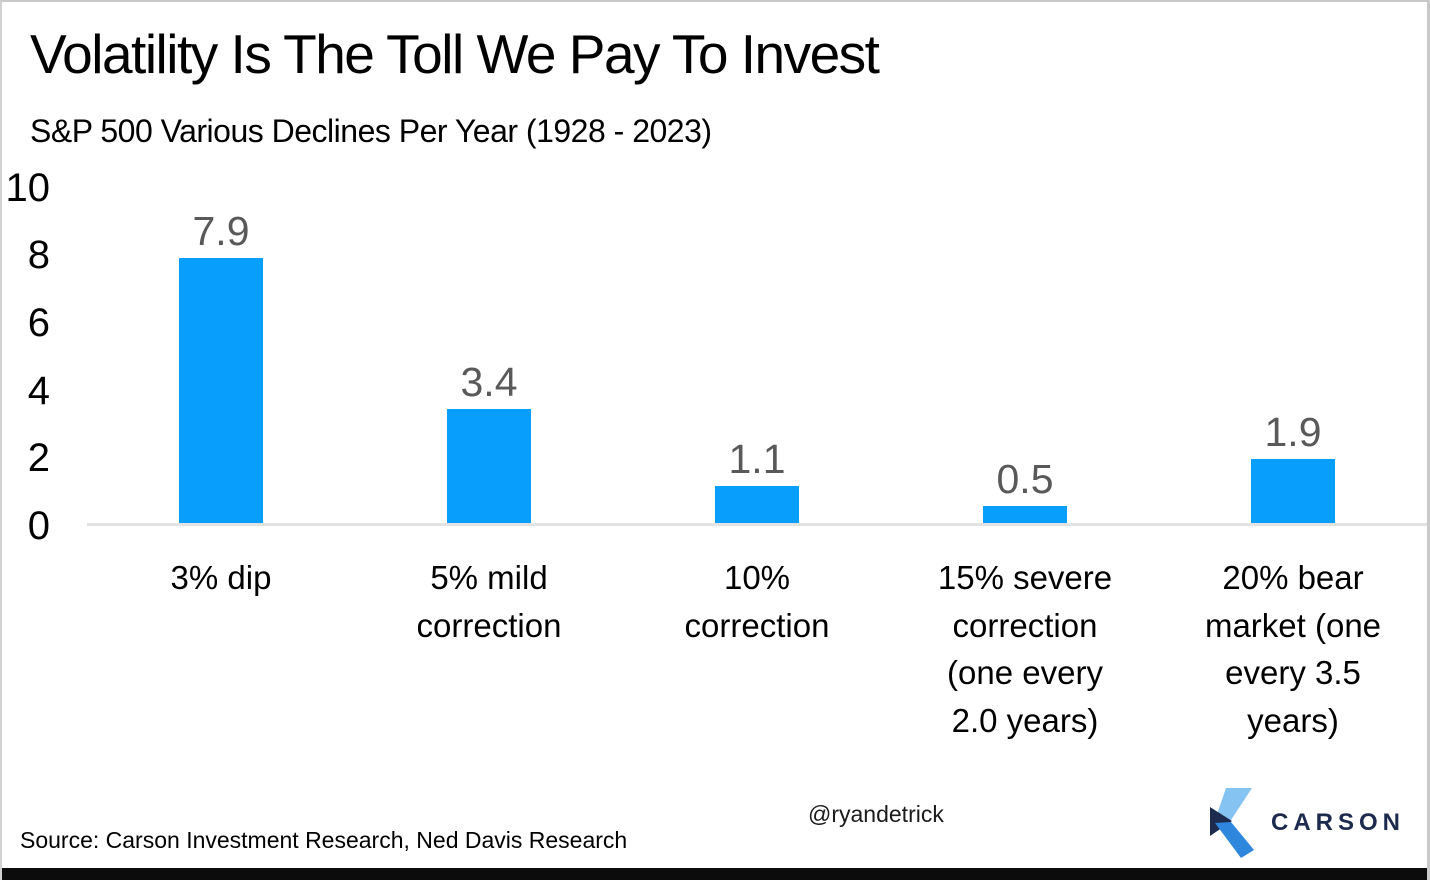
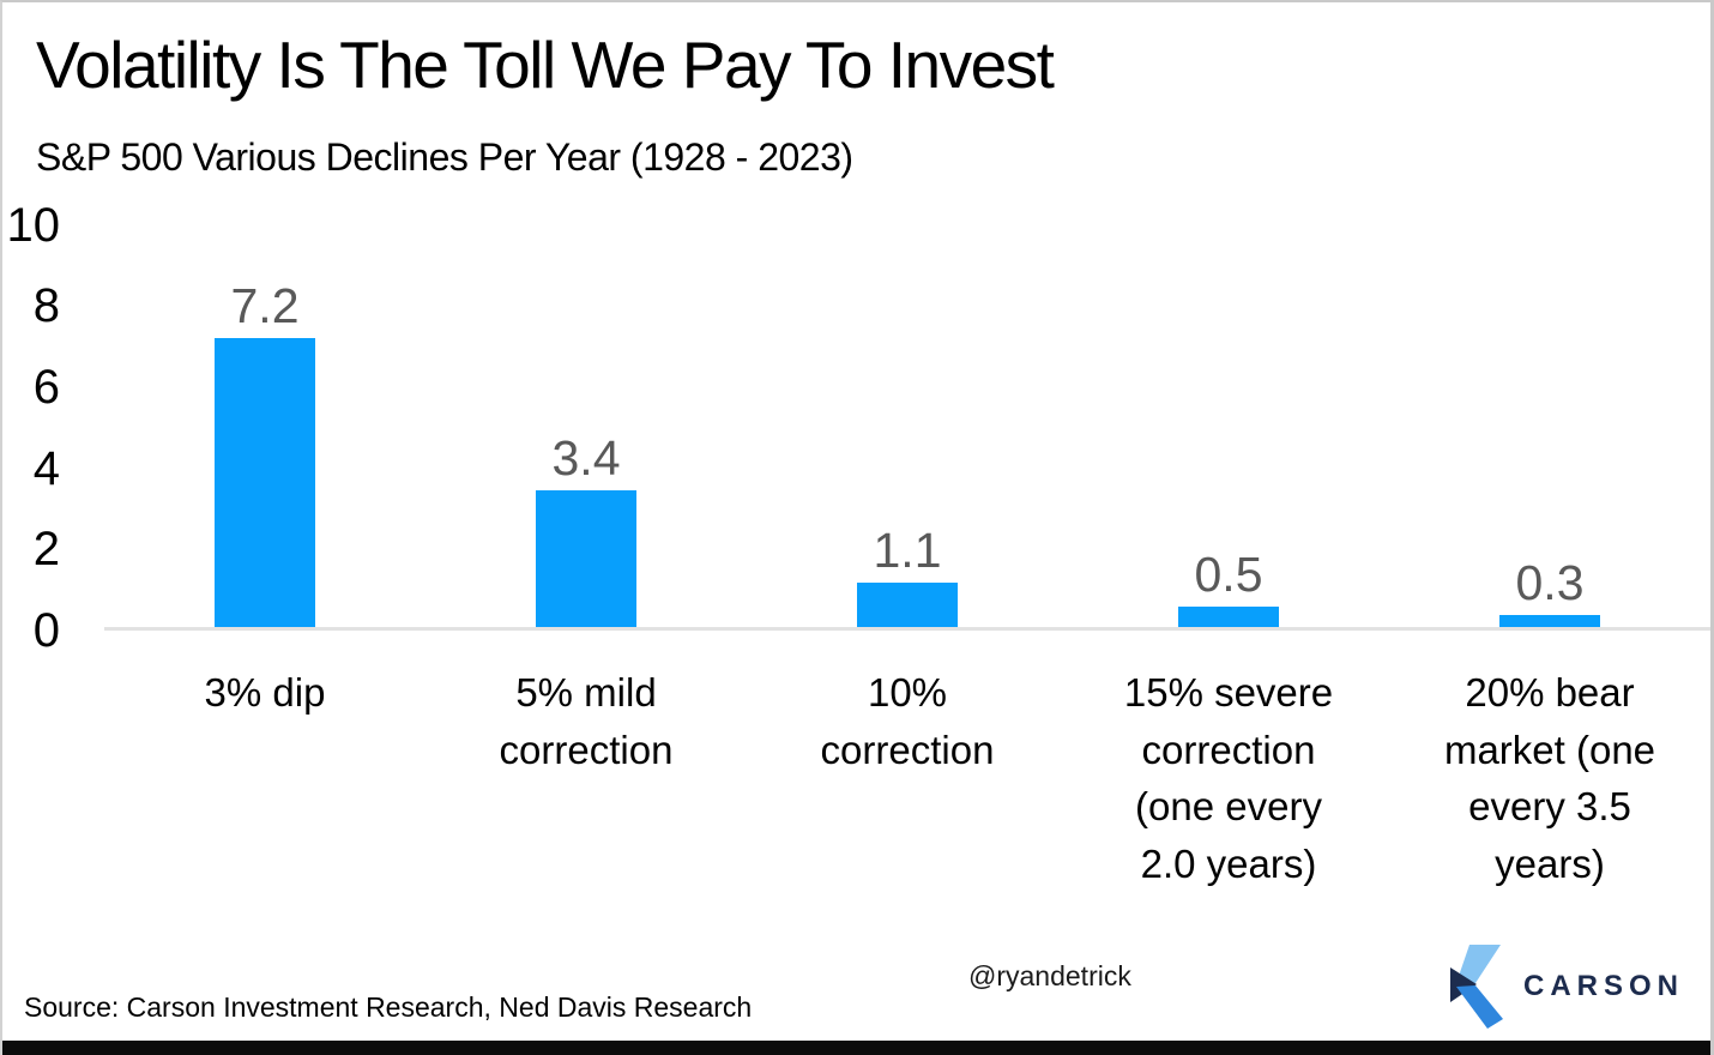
3% dip: 7.9 -> 7.2
20% bear market (one every 3.5 years): 1.9 -> 0.3
